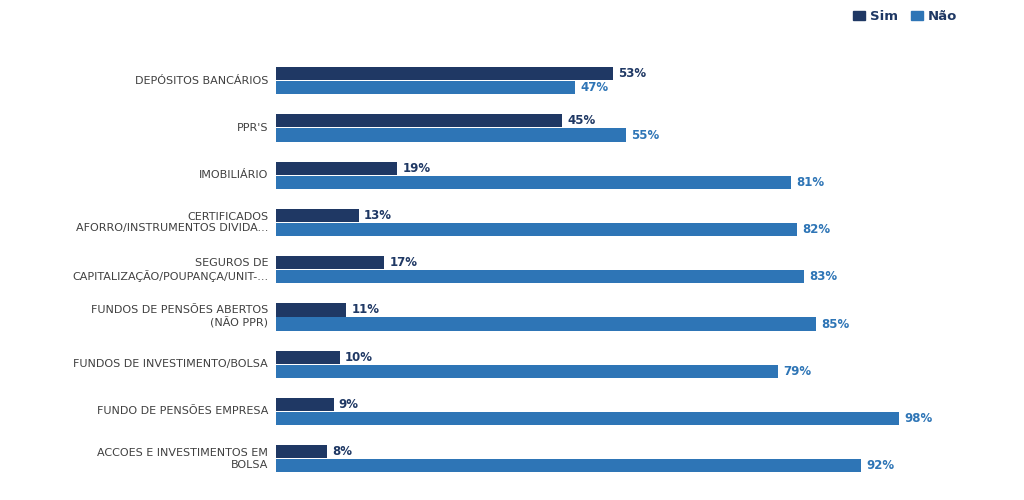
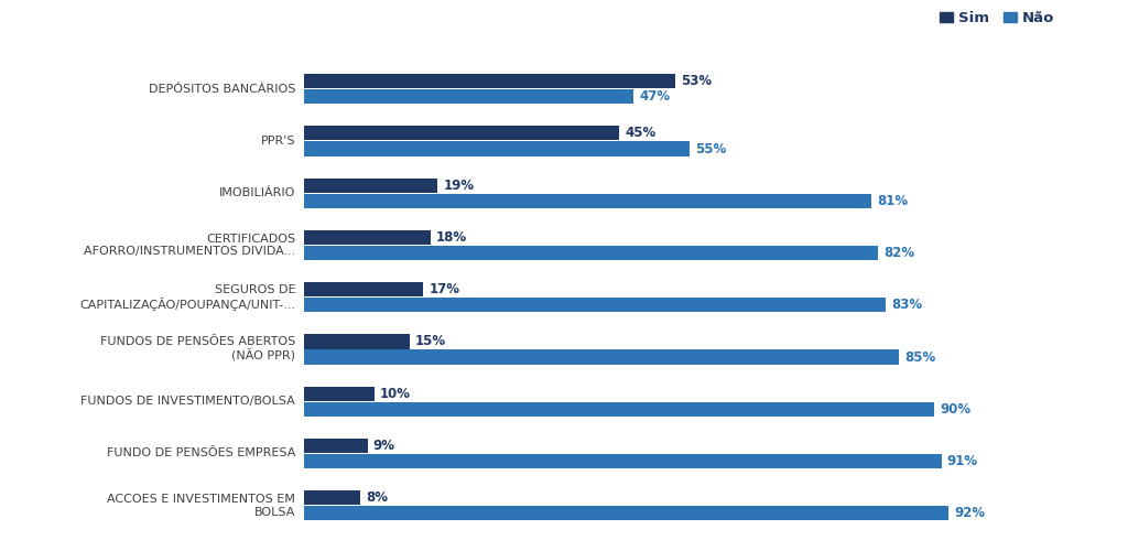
Sim/CERTIFICADOS AFORRO/INSTRUMENTOS DIVIDA...: 13% -> 18%
Sim/FUNDOS DE PENSÕES ABERTOS (NÃO PPR): 11% -> 15%
Não/FUNDOS DE INVESTIMENTO/BOLSA: 79% -> 90%
Não/FUNDO DE PENSÕES EMPRESA: 98% -> 91%
